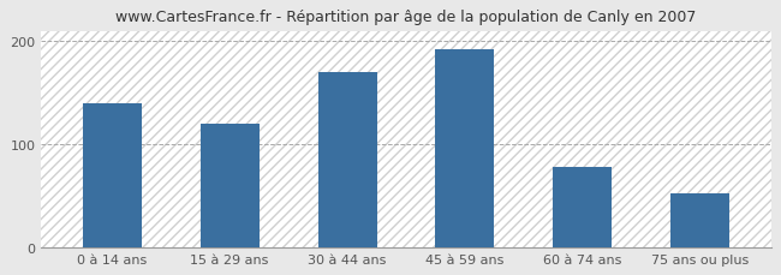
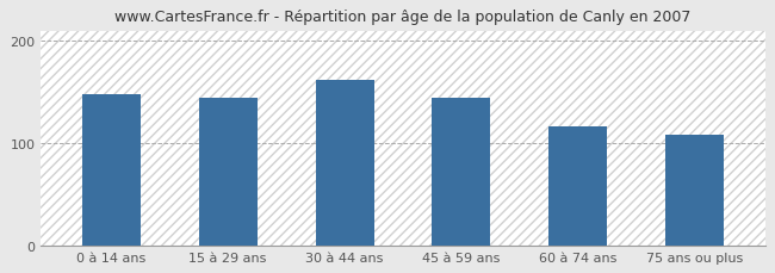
0 à 14 ans: 140 -> 148
15 à 29 ans: 120 -> 144
30 à 44 ans: 170 -> 162
45 à 59 ans: 192 -> 144
60 à 74 ans: 78 -> 116
75 ans ou plus: 52 -> 108
